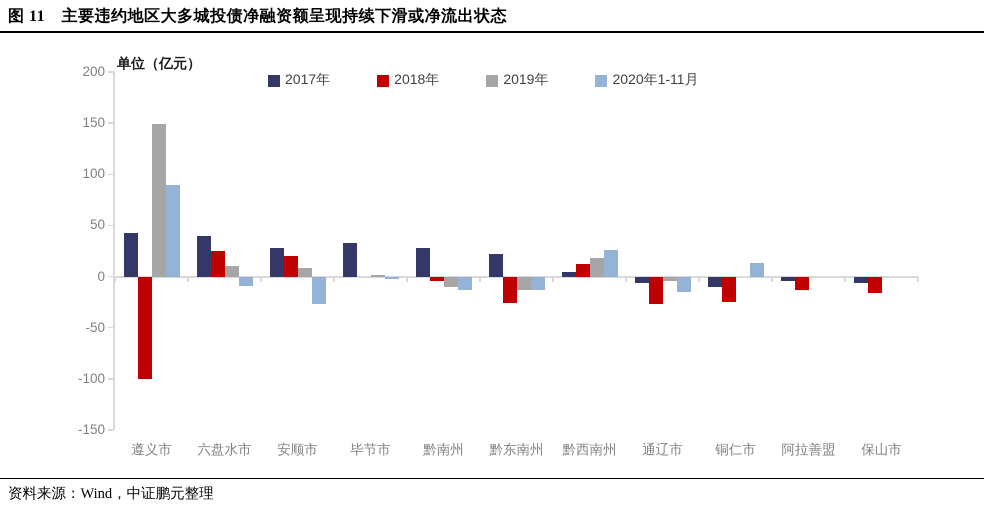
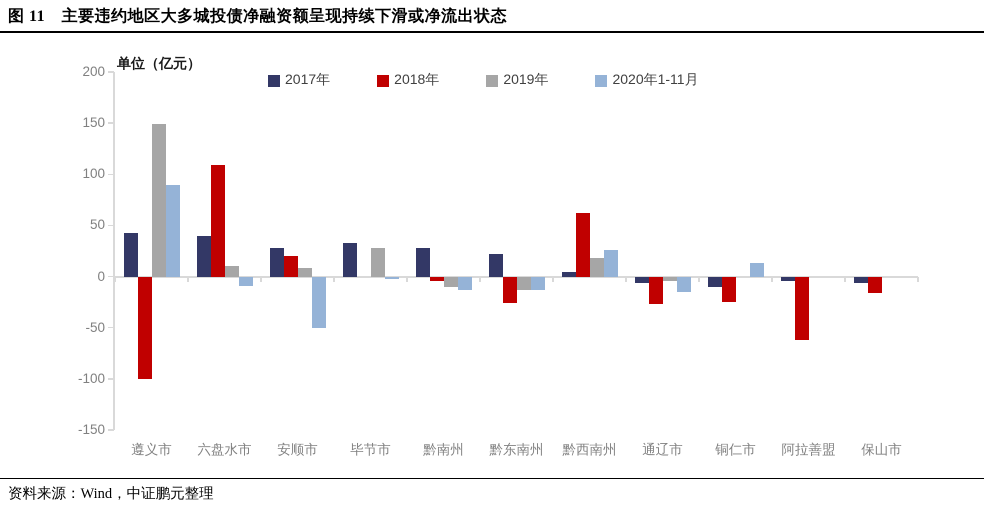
2018年/六盘水市: 25 -> 109
2020年1-11月/安顺市: -27 -> -50
2019年/毕节市: 2 -> 28
2018年/黔西南州: 12 -> 62
2018年/阿拉善盟: -13 -> -62
